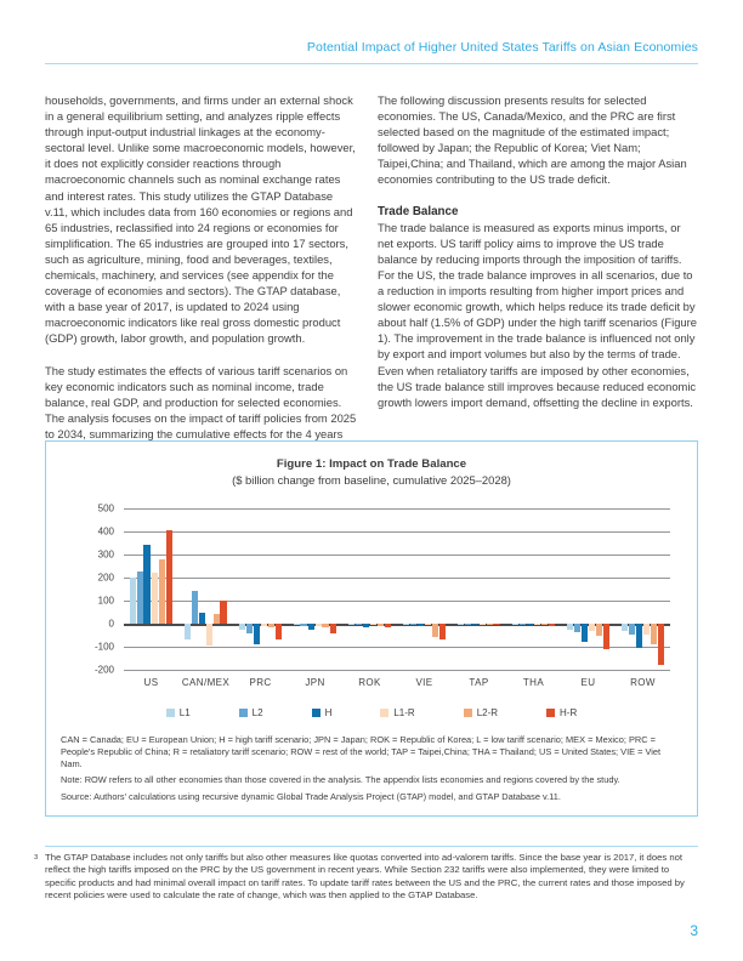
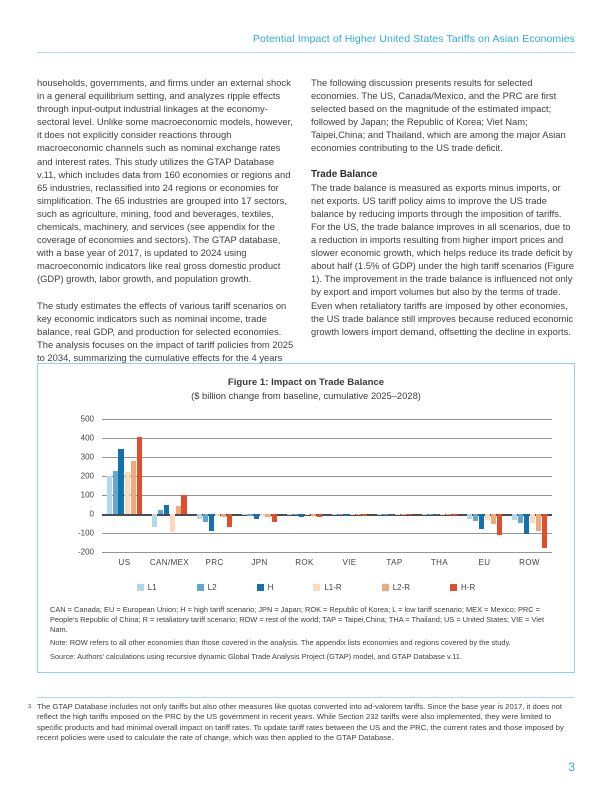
L2/CAN/MEX: 140 -> 20
L2-R/VIE: -60 -> -10
H-R/VIE: -70 -> -10
